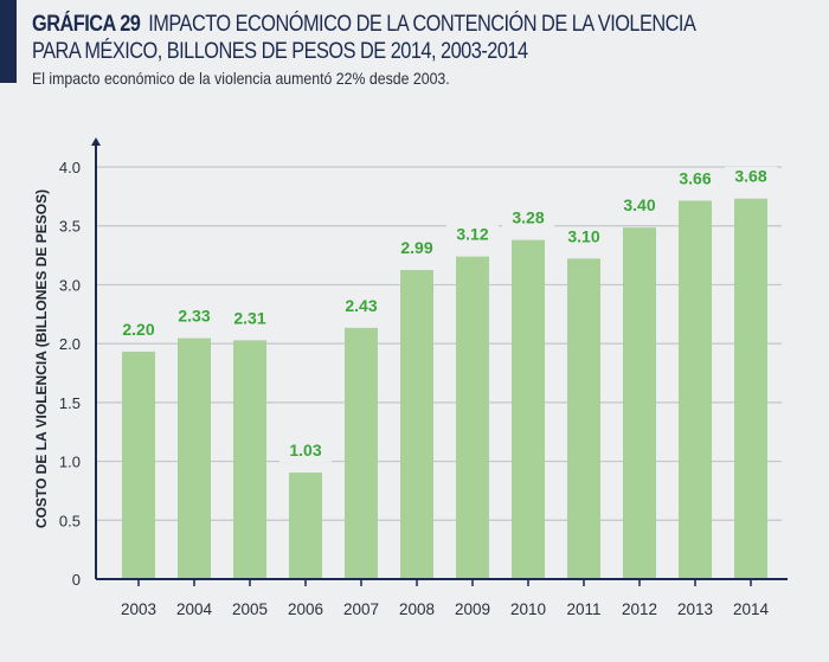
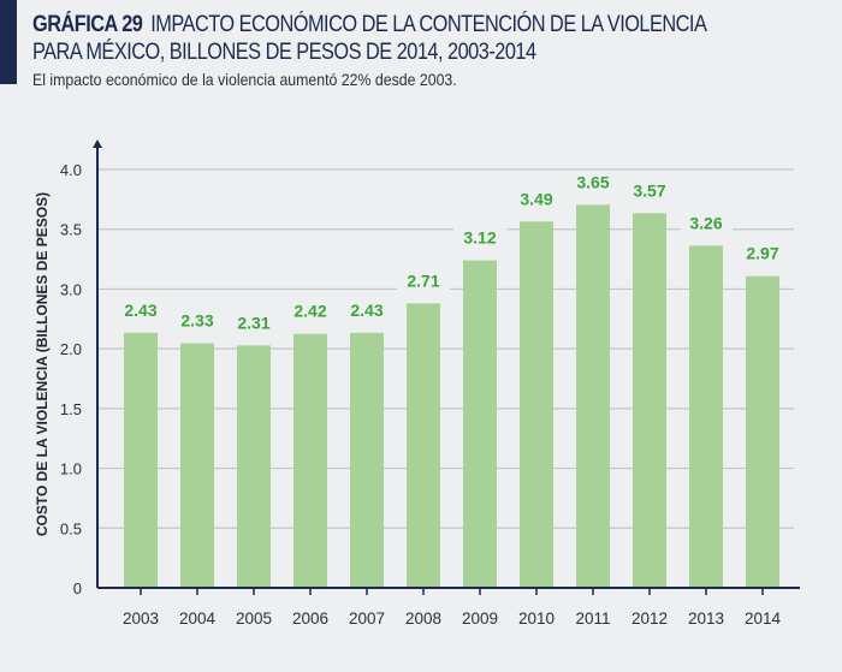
2003: 2.20 -> 2.43
2006: 1.03 -> 2.42
2008: 2.99 -> 2.71
2010: 3.28 -> 3.49
2011: 3.10 -> 3.65
2012: 3.40 -> 3.57
2013: 3.66 -> 3.26
2014: 3.68 -> 2.97
